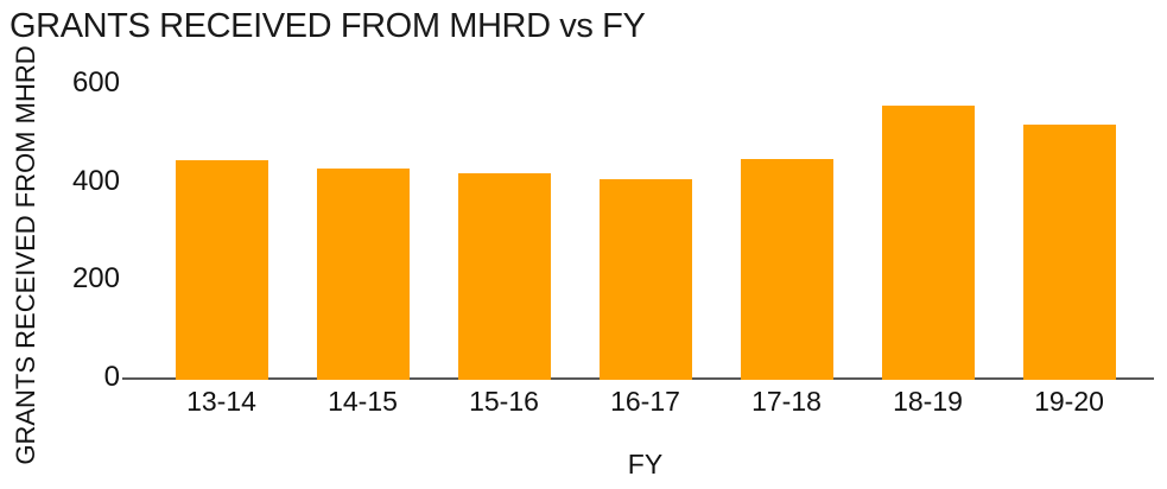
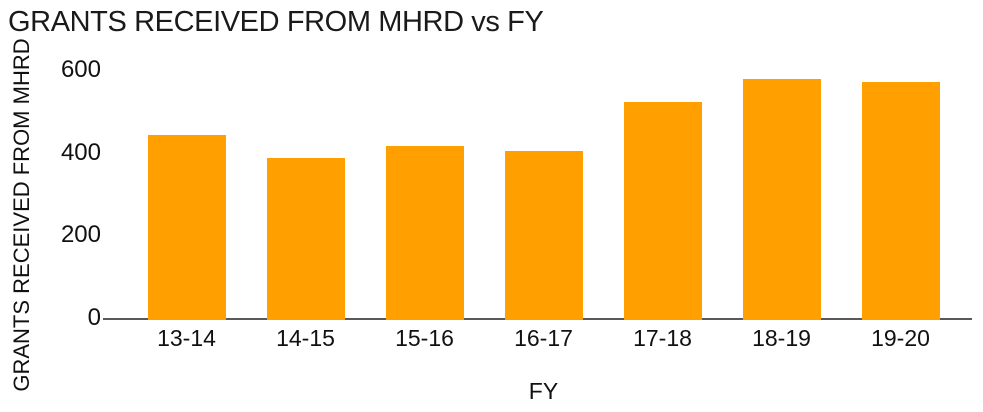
14-15: 430 -> 390
17-18: 450 -> 530
18-19: 560 -> 580
19-20: 520 -> 580
